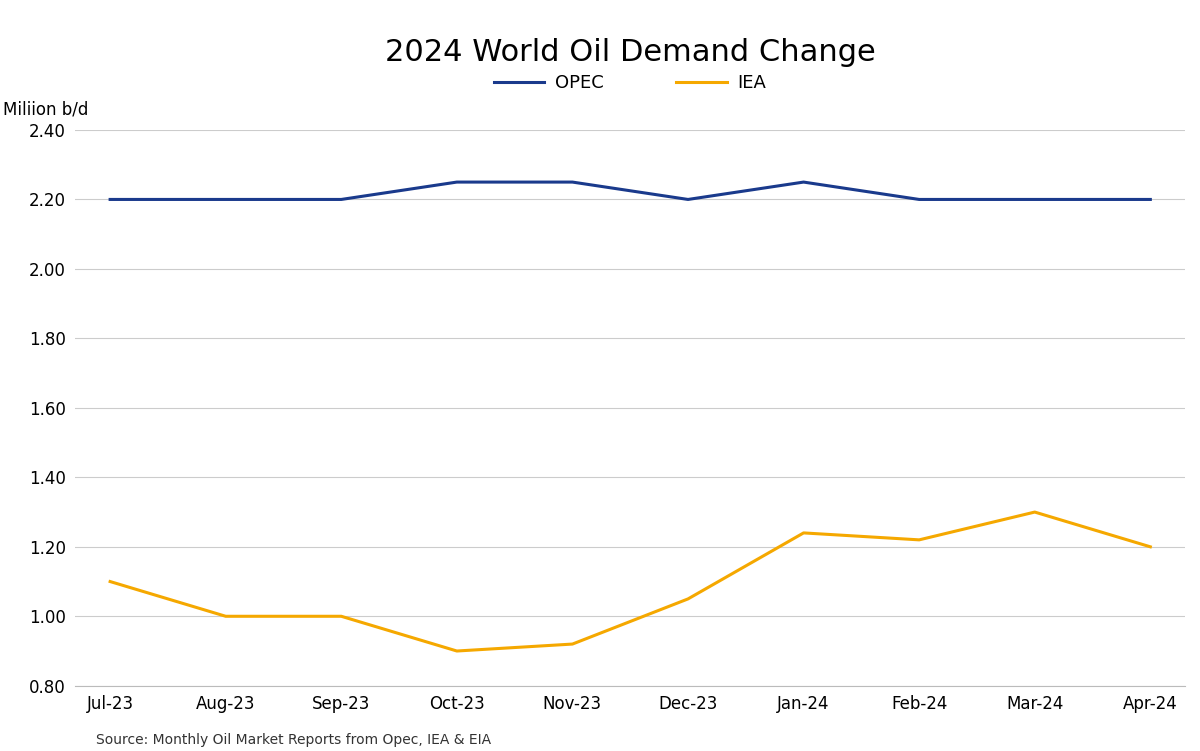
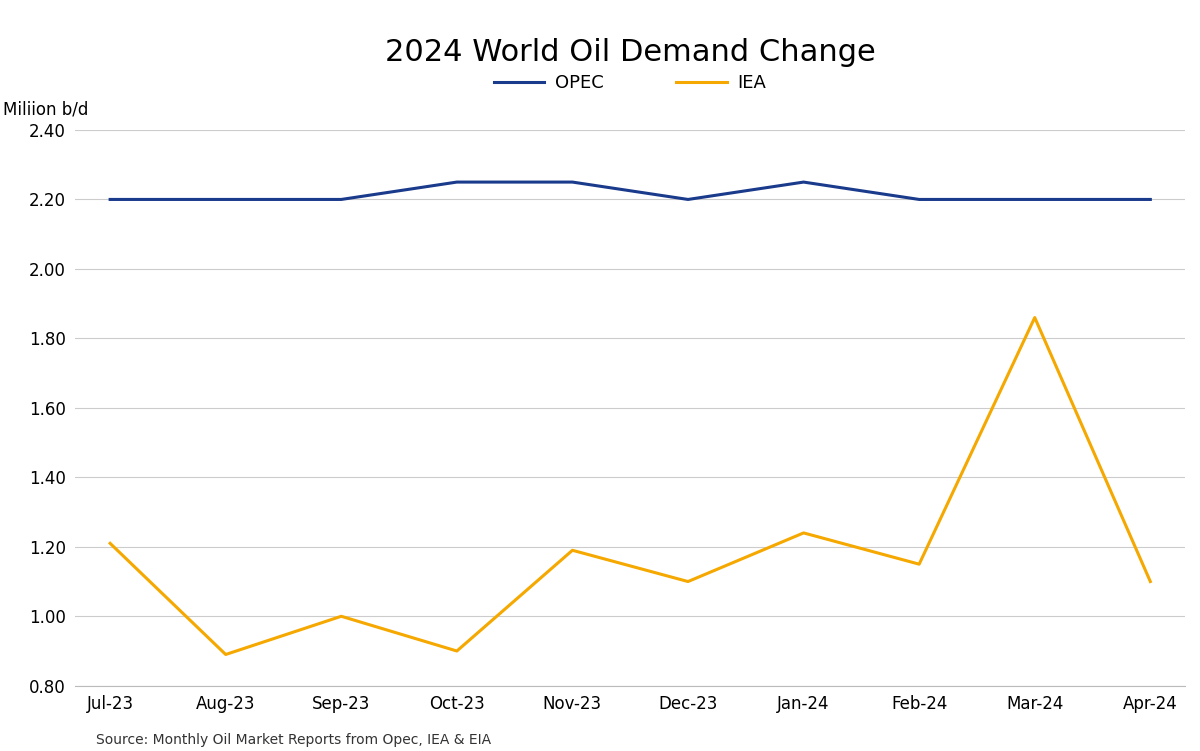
IEA/Jul-23: 1.10 -> 1.21
IEA/Aug-23: 1.00 -> 0.89
IEA/Nov-23: 0.92 -> 1.19
IEA/Dec-23: 1.05 -> 1.10
IEA/Feb-24: 1.22 -> 1.15
IEA/Mar-24: 1.30 -> 1.86
IEA/Apr-24: 1.20 -> 1.10
